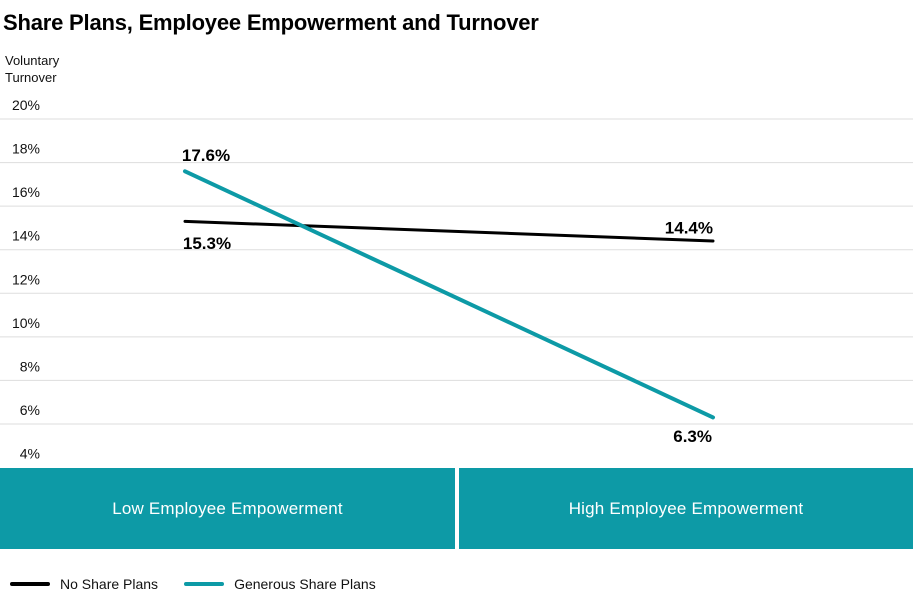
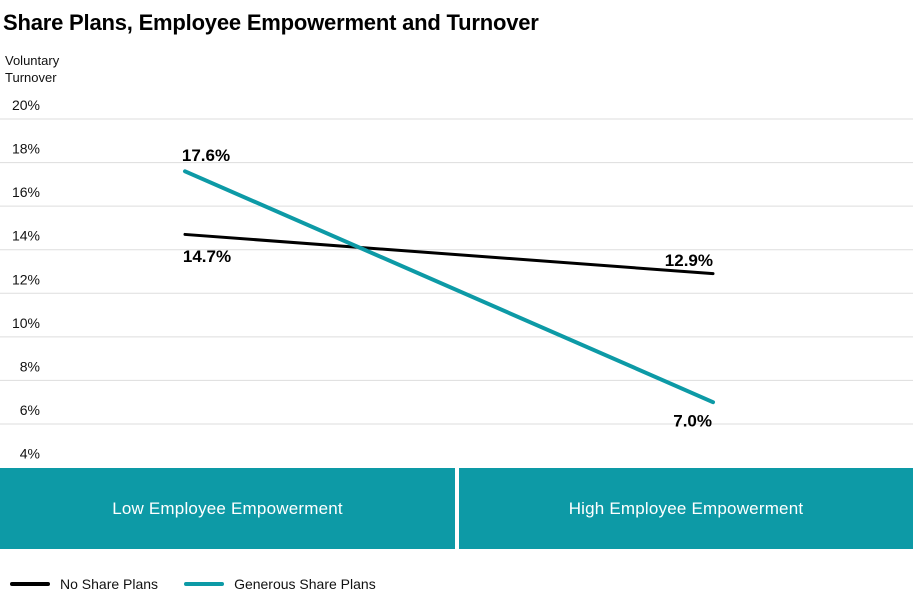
No Share Plans/Low Employee Empowerment: 15.3% -> 14.7%
No Share Plans/High Employee Empowerment: 14.4% -> 12.9%
Generous Share Plans/High Employee Empowerment: 6.3% -> 7.0%
